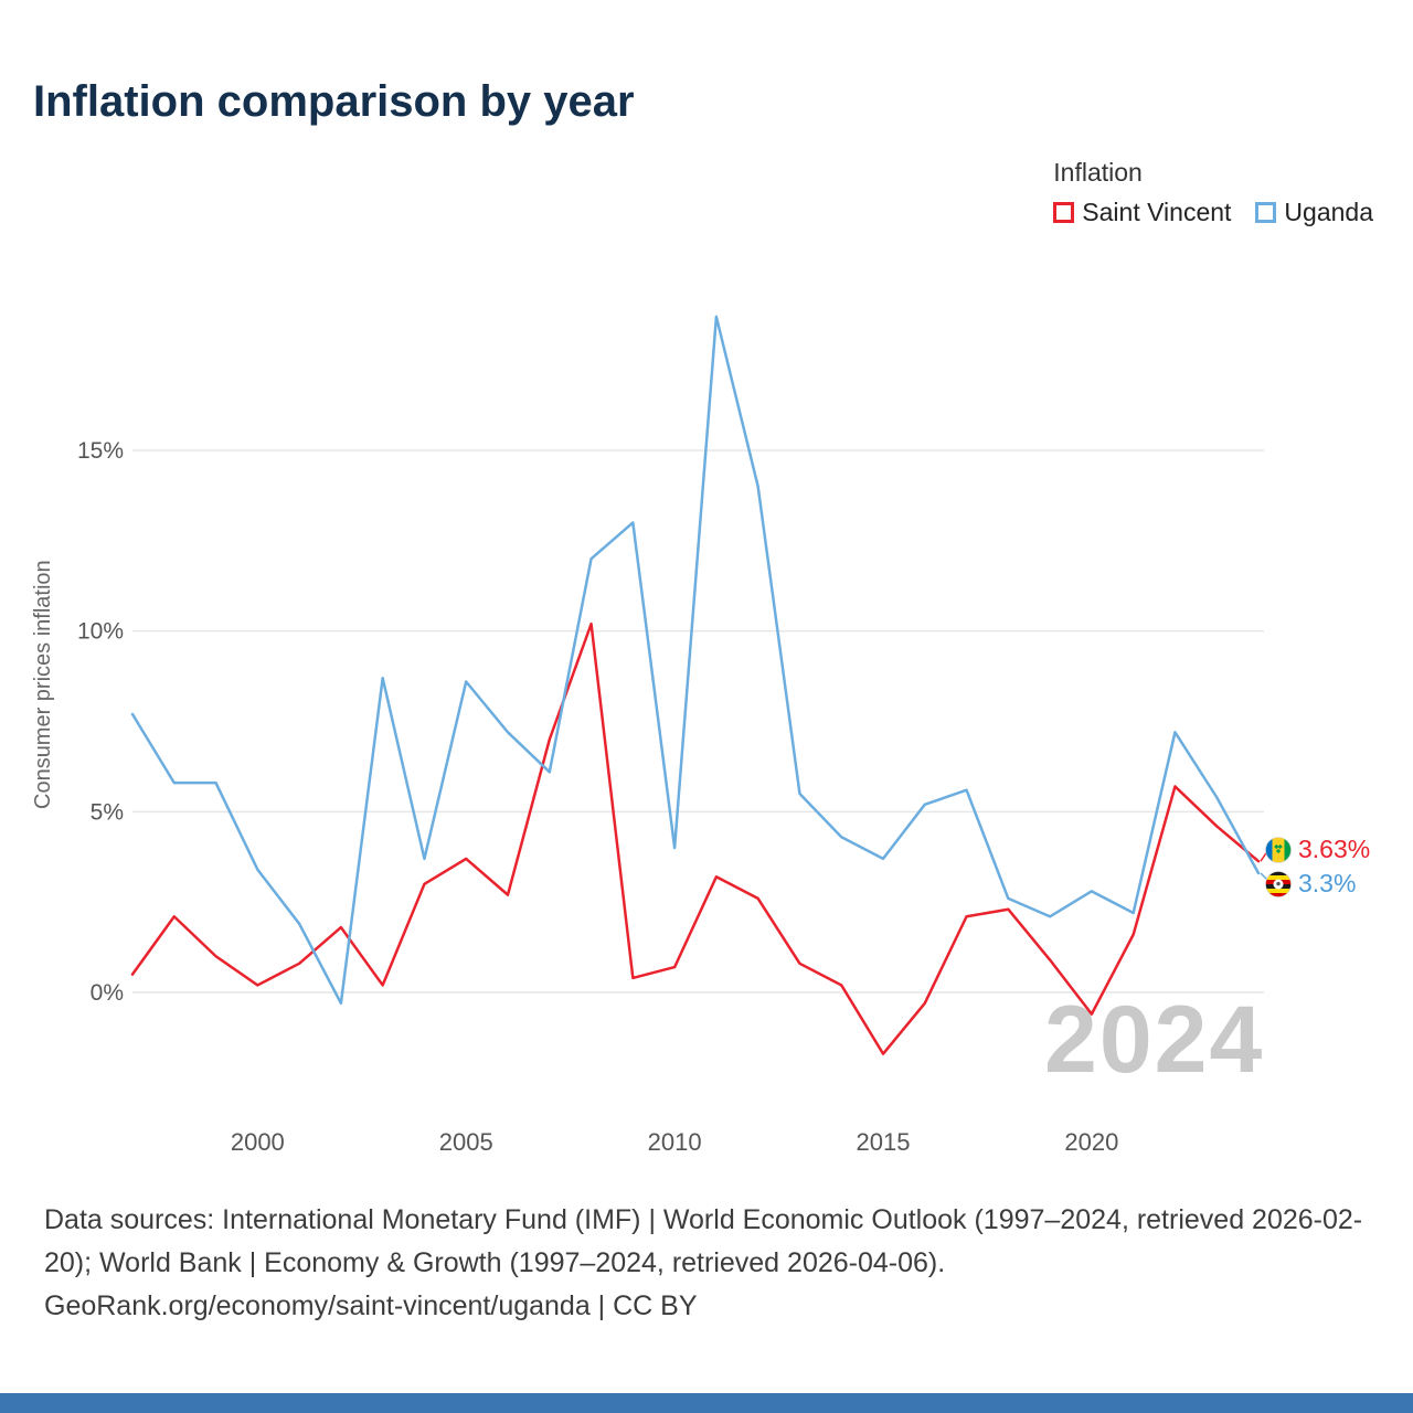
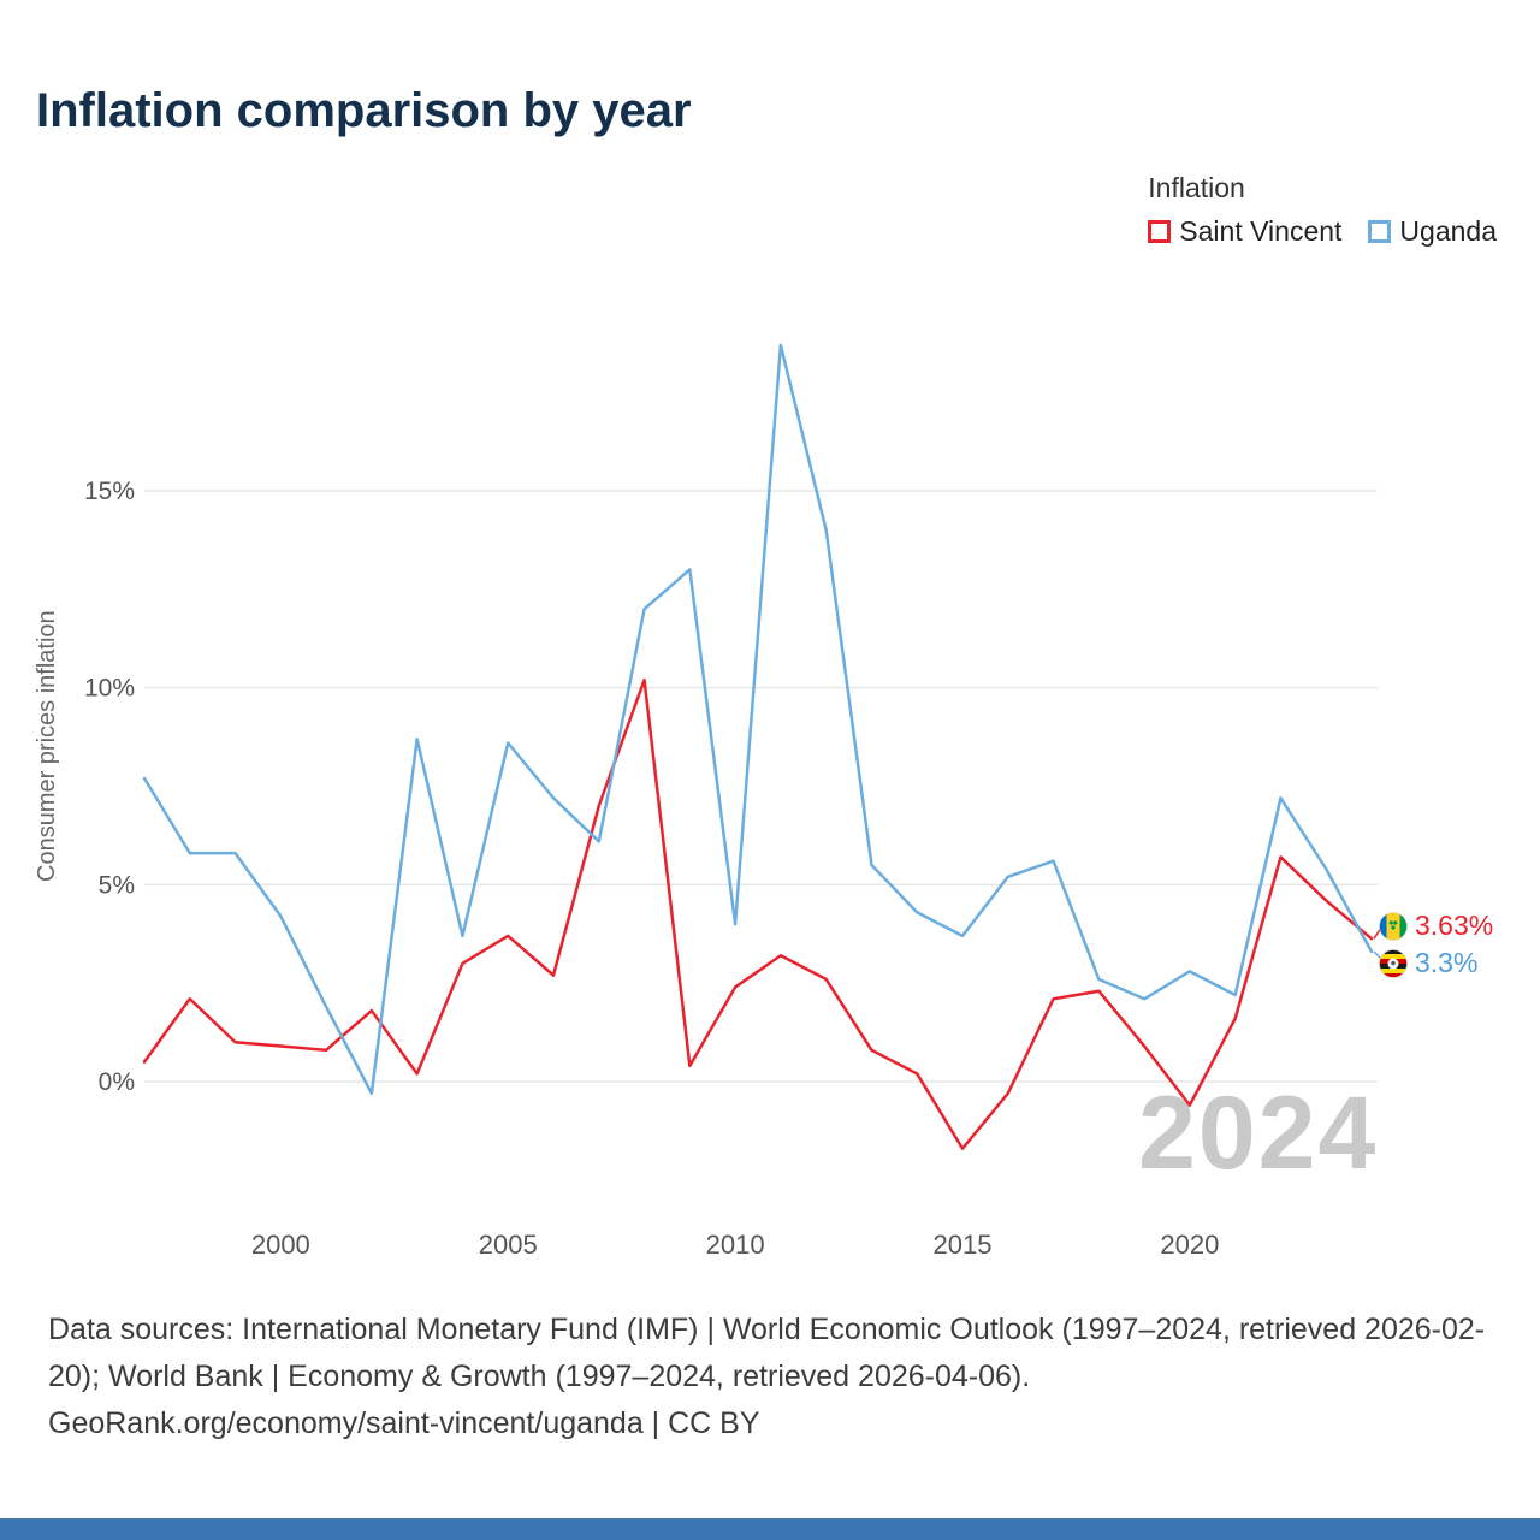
Saint Vincent/2000: 0.2% -> 0.9%
Uganda/2000: 3.4% -> 4.2%
Saint Vincent/2010: 0.7% -> 2.4%
